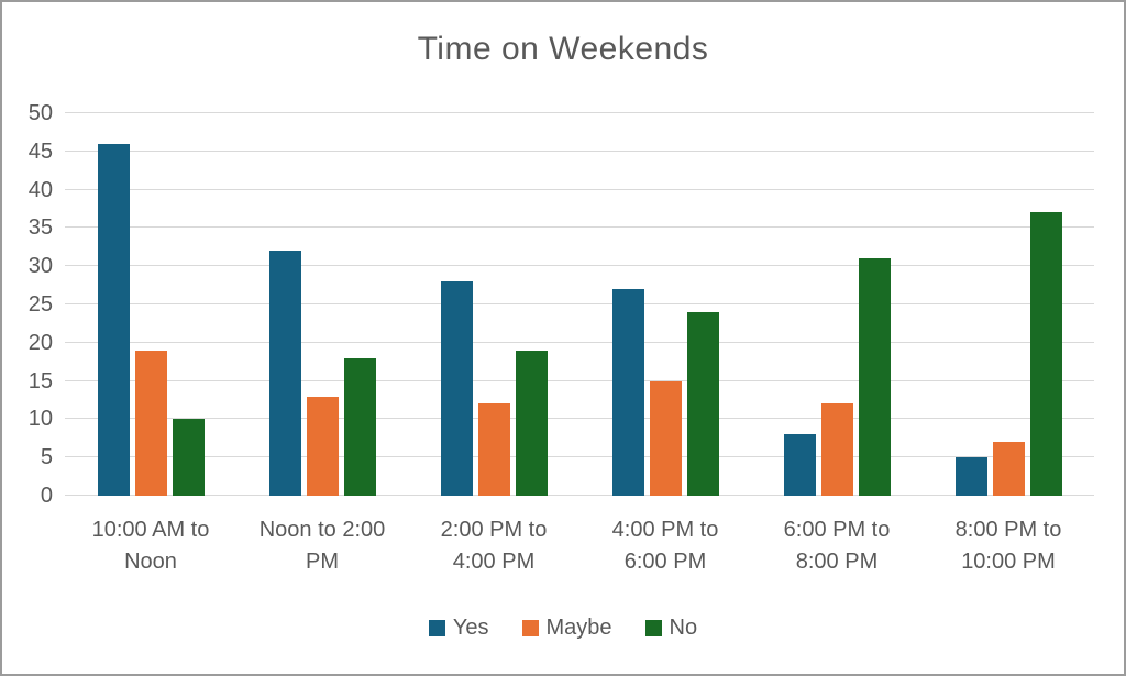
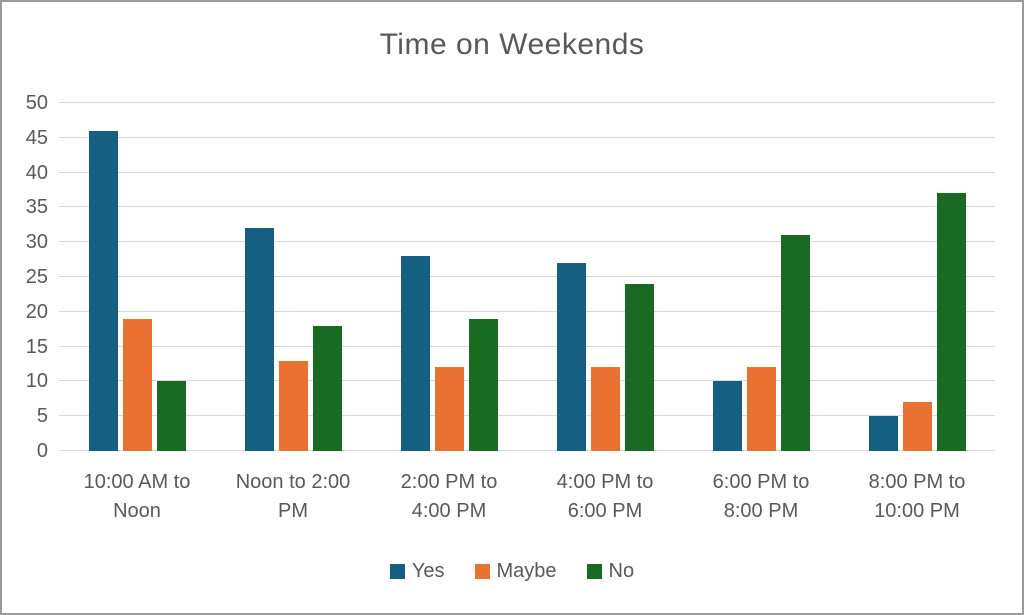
Maybe/4:00 PM to 6:00 PM: 15 -> 12
Yes/6:00 PM to 8:00 PM: 8 -> 10
